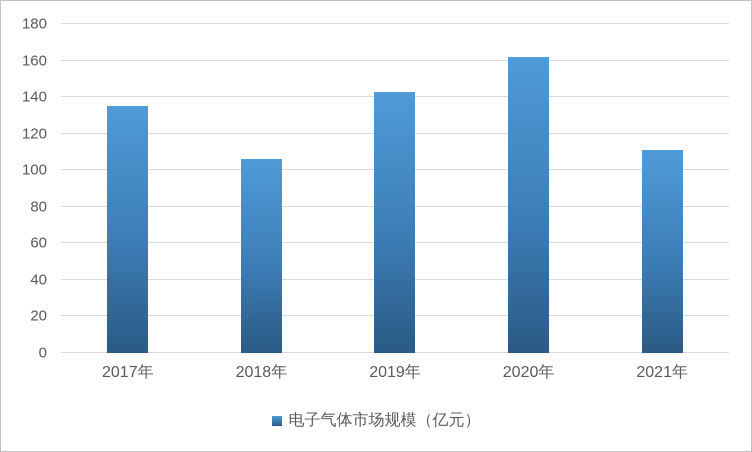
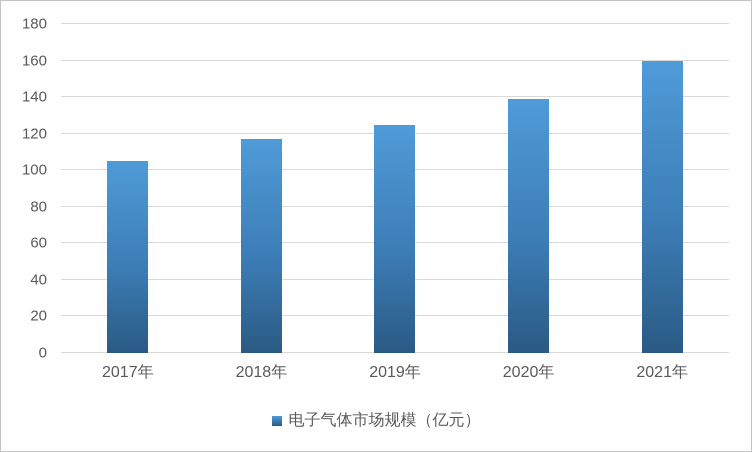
2017年: 135 -> 105
2018年: 106 -> 117
2019年: 143 -> 125
2020年: 162 -> 139
2021年: 111 -> 160
